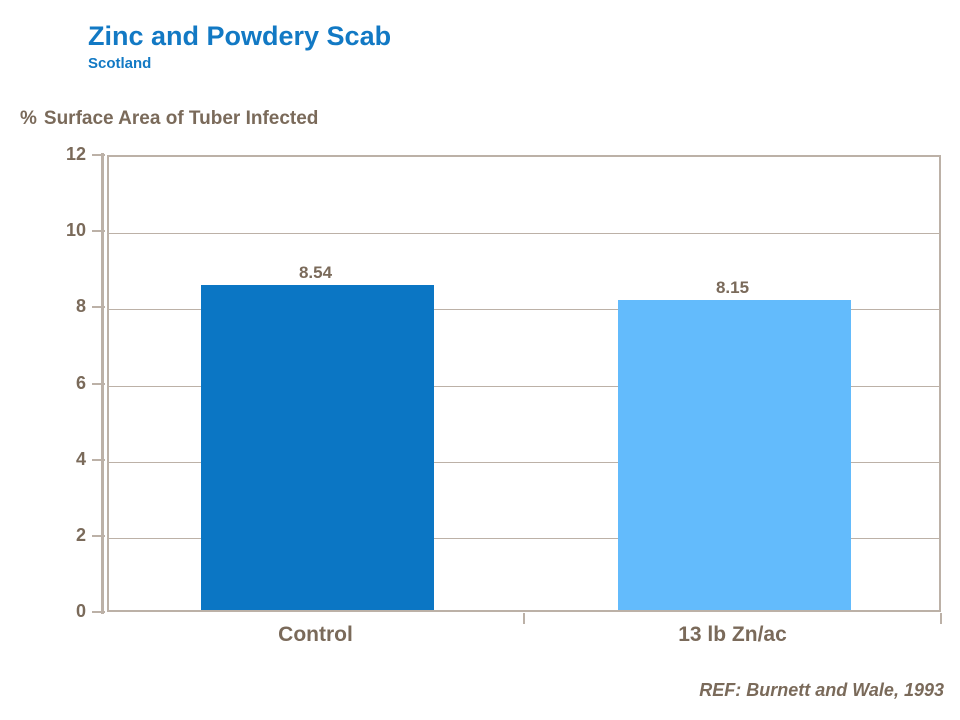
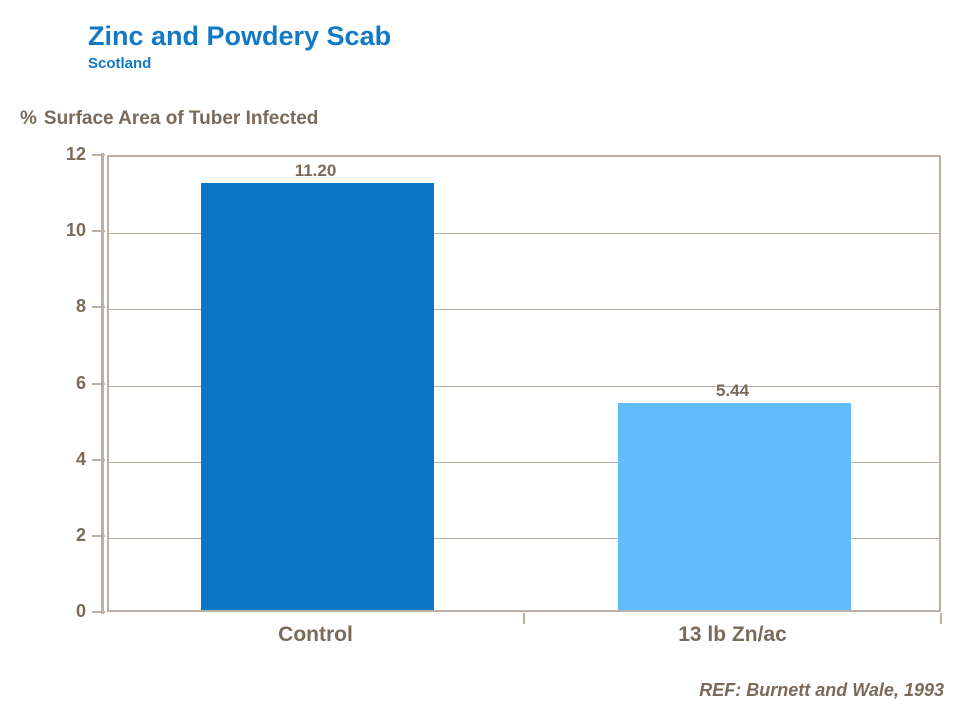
Control: 8.54 -> 11.20
13 lb Zn/ac: 8.15 -> 5.44
